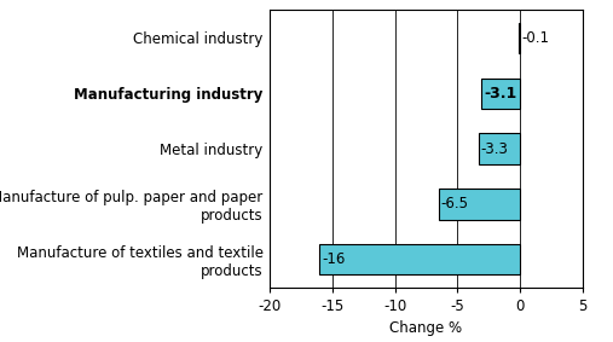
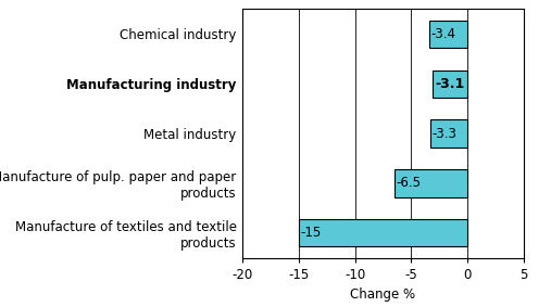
Chemical industry: -0.1 -> -3.4
Manufacture of textiles and textile products: -16 -> -15
